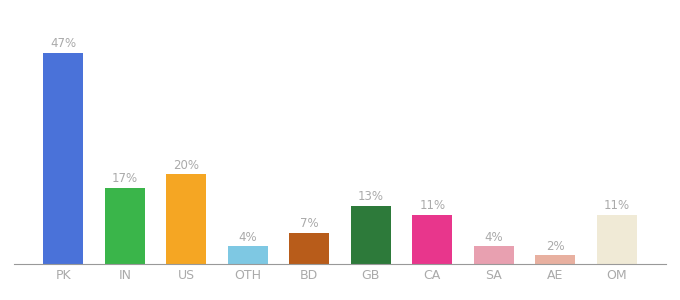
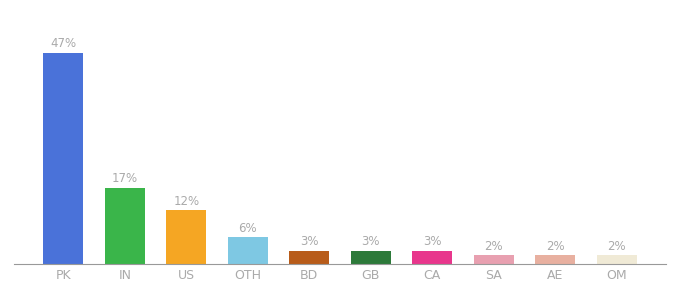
US: 20% -> 12%
OTH: 4% -> 6%
BD: 7% -> 3%
GB: 13% -> 3%
CA: 11% -> 3%
SA: 4% -> 2%
OM: 11% -> 2%
